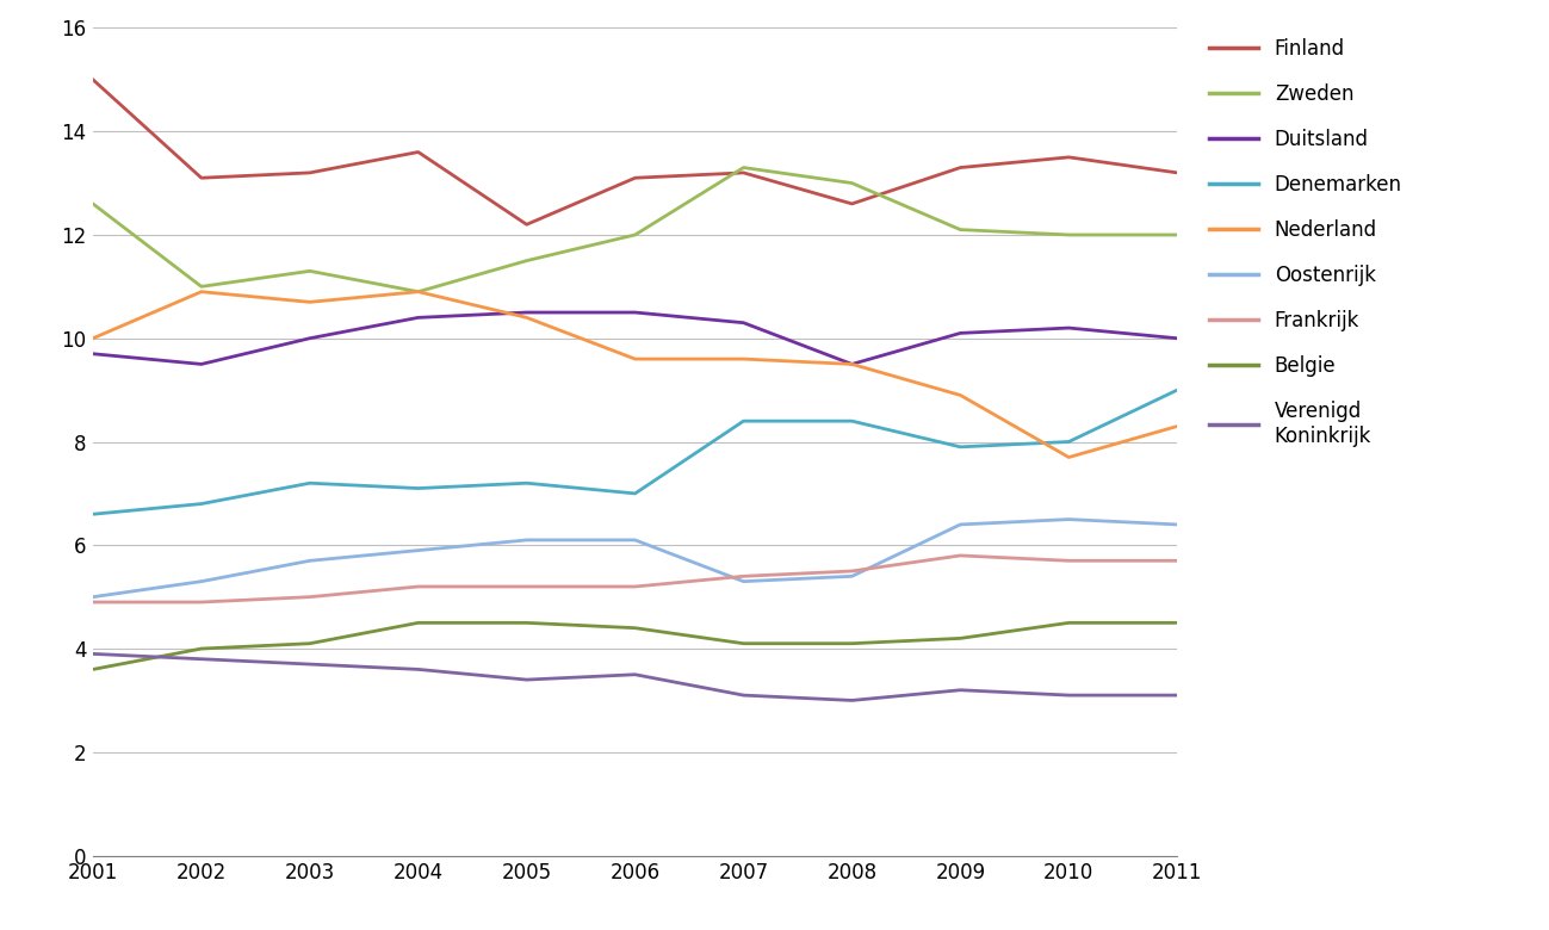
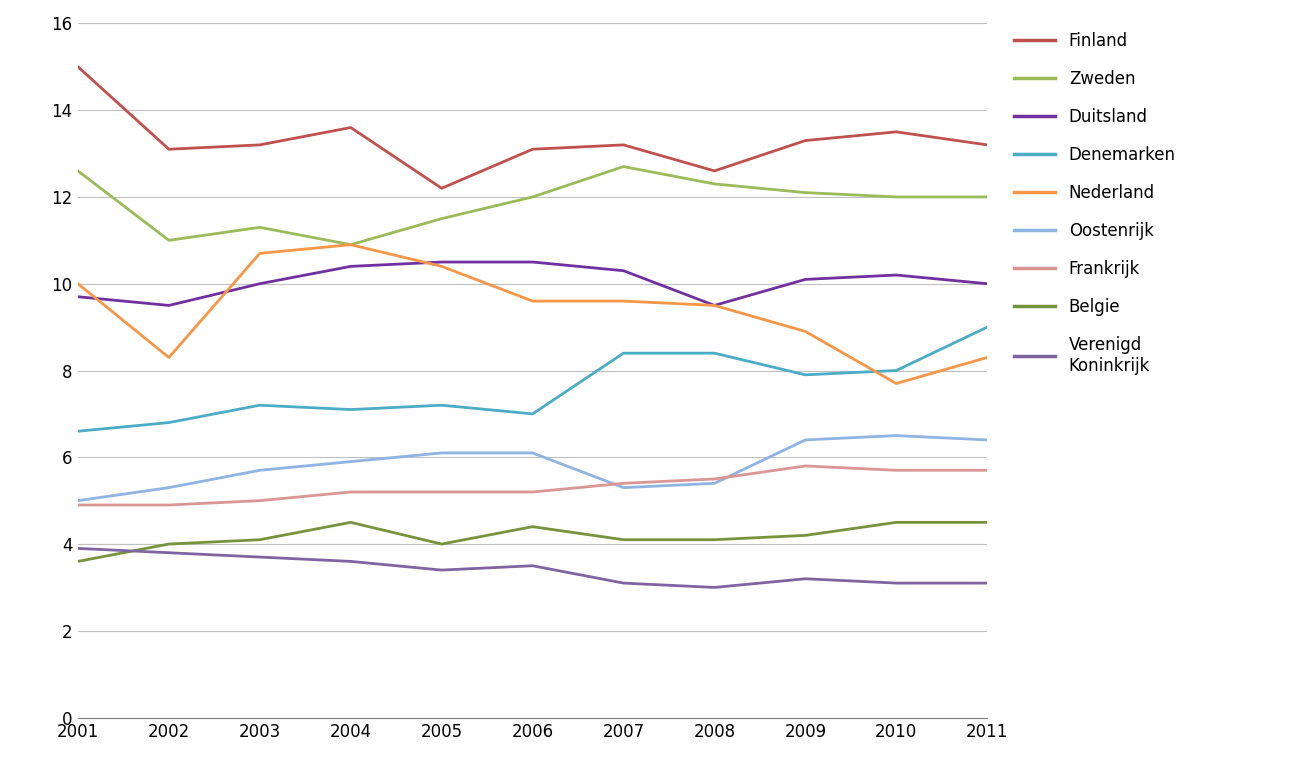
Nederland/2002: 10.9 -> 8.3
Belgie/2005: 4.5 -> 4.0
Zweden/2007: 13.3 -> 12.7
Zweden/2008: 13.0 -> 12.3
